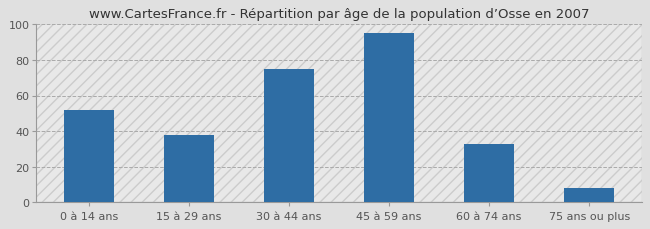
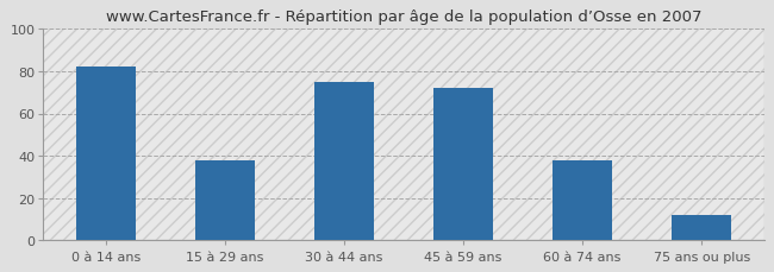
0 à 14 ans: 52 -> 82
45 à 59 ans: 95 -> 72
60 à 74 ans: 33 -> 38
75 ans ou plus: 8 -> 12
